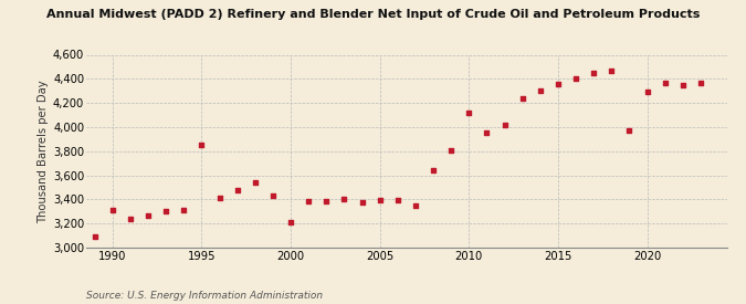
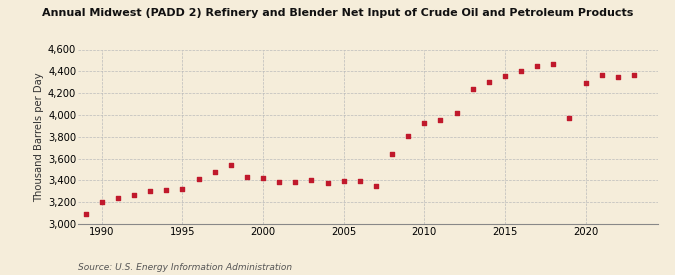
1990: 3,310 -> 3,200
1995: 3,850 -> 3,320
2000: 3,210 -> 3,420
2010: 4,120 -> 3,930
